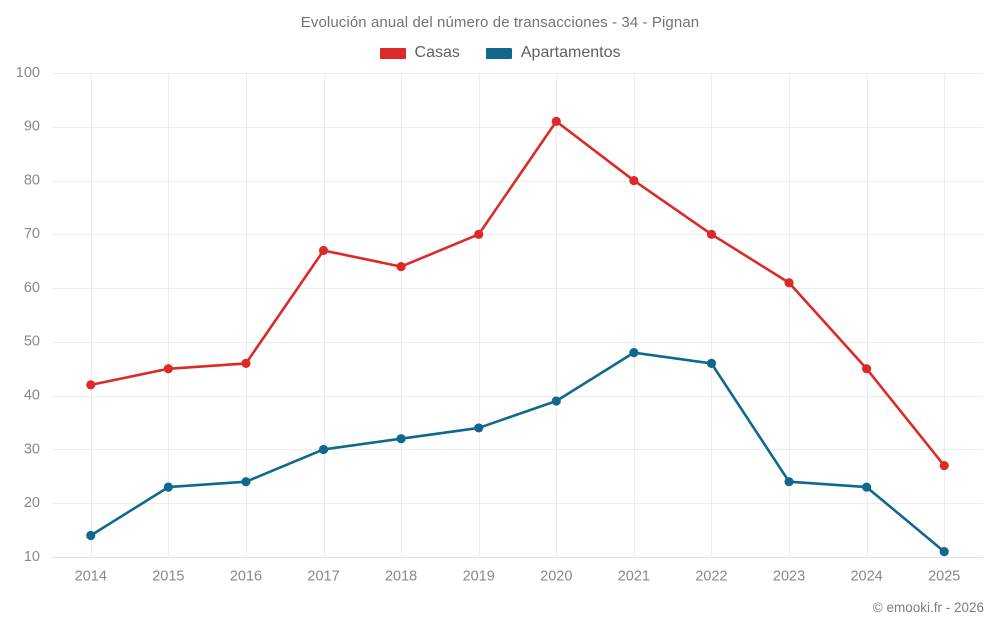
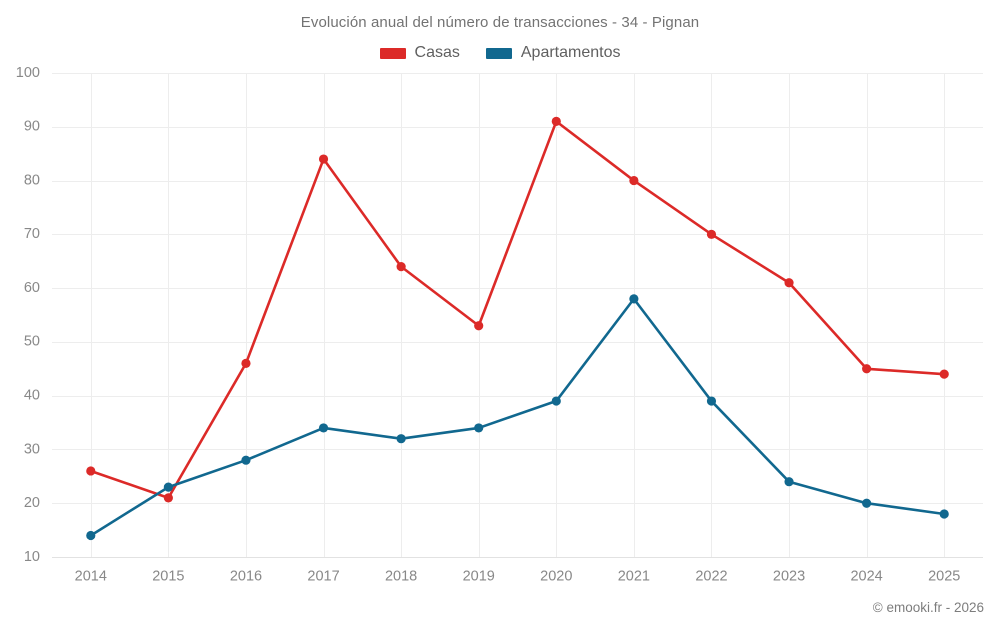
Casas/2014: 42 -> 26
Casas/2015: 45 -> 21
Apartamentos/2016: 24 -> 28
Casas/2017: 67 -> 84
Apartamentos/2017: 30 -> 34
Casas/2019: 70 -> 53
Apartamentos/2021: 48 -> 58
Apartamentos/2022: 46 -> 39
Apartamentos/2024: 23 -> 20
Casas/2025: 27 -> 44
Apartamentos/2025: 11 -> 18
